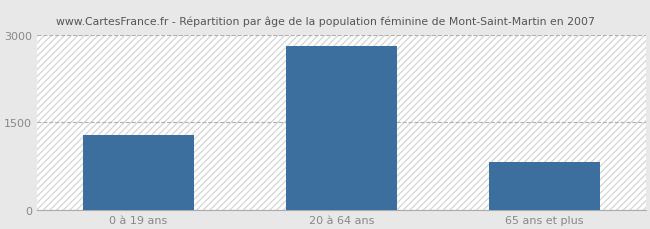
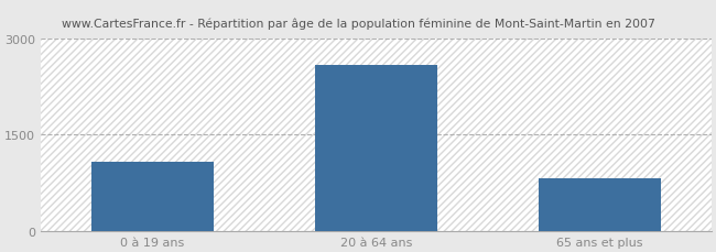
0 à 19 ans: 1280 -> 1080
20 à 64 ans: 2800 -> 2580
